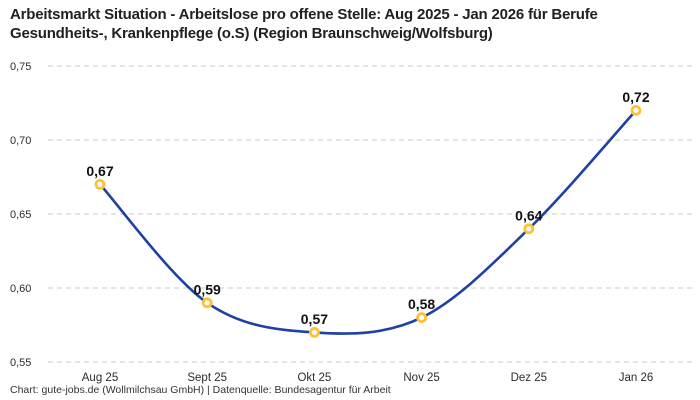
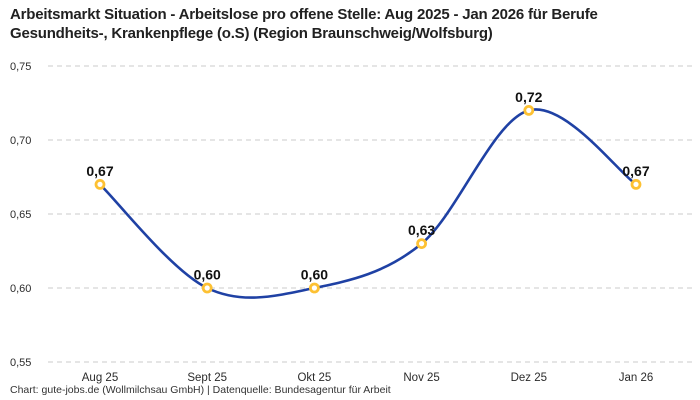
Sept 25: 0,59 -> 0,60
Okt 25: 0,57 -> 0,60
Nov 25: 0,58 -> 0,63
Dez 25: 0,64 -> 0,72
Jan 26: 0,72 -> 0,67
